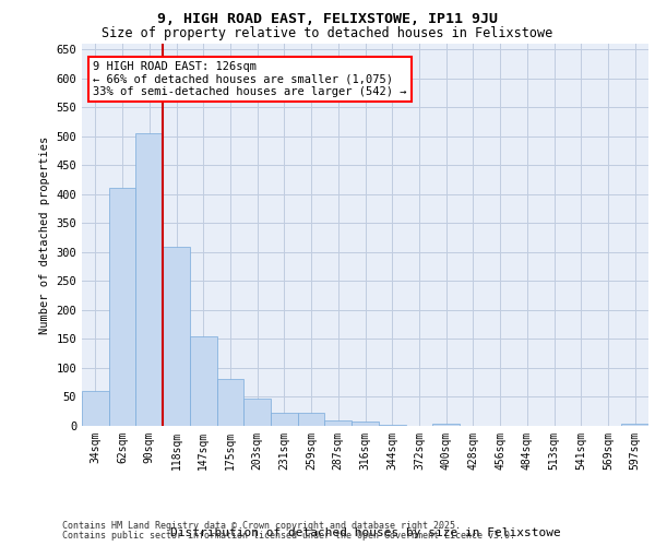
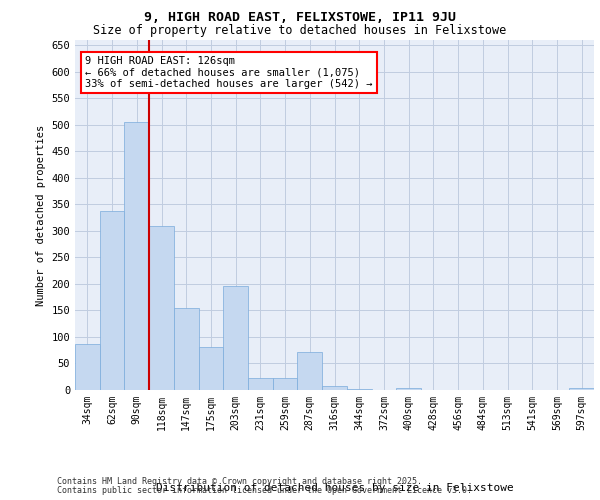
34sqm: 60 -> 86
62sqm: 412 -> 338
203sqm: 47 -> 196
287sqm: 10 -> 72
